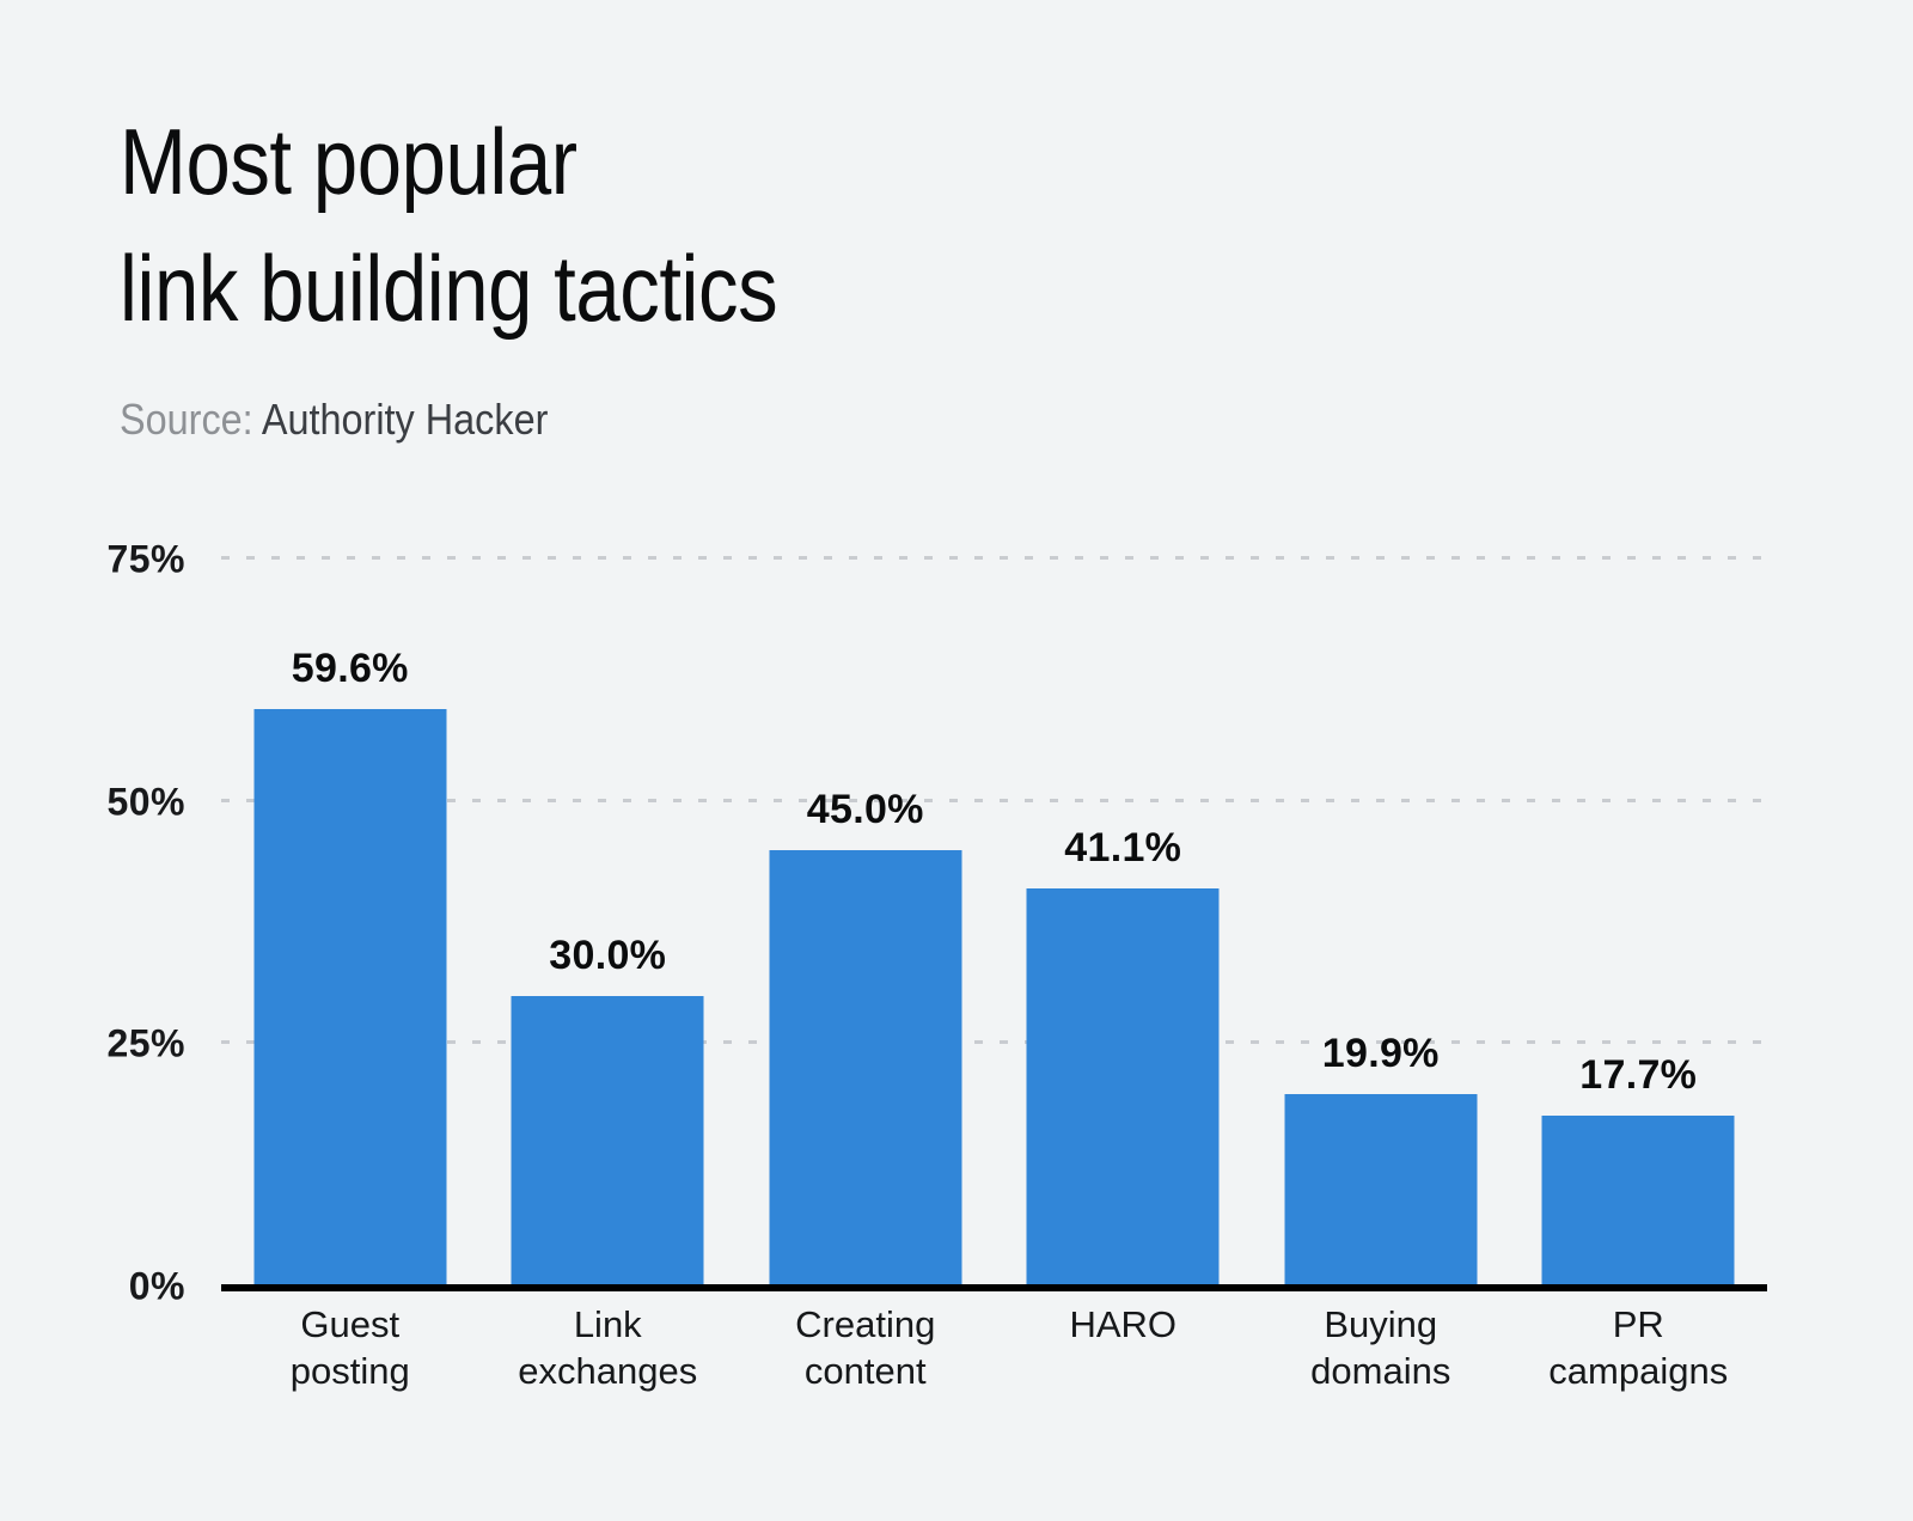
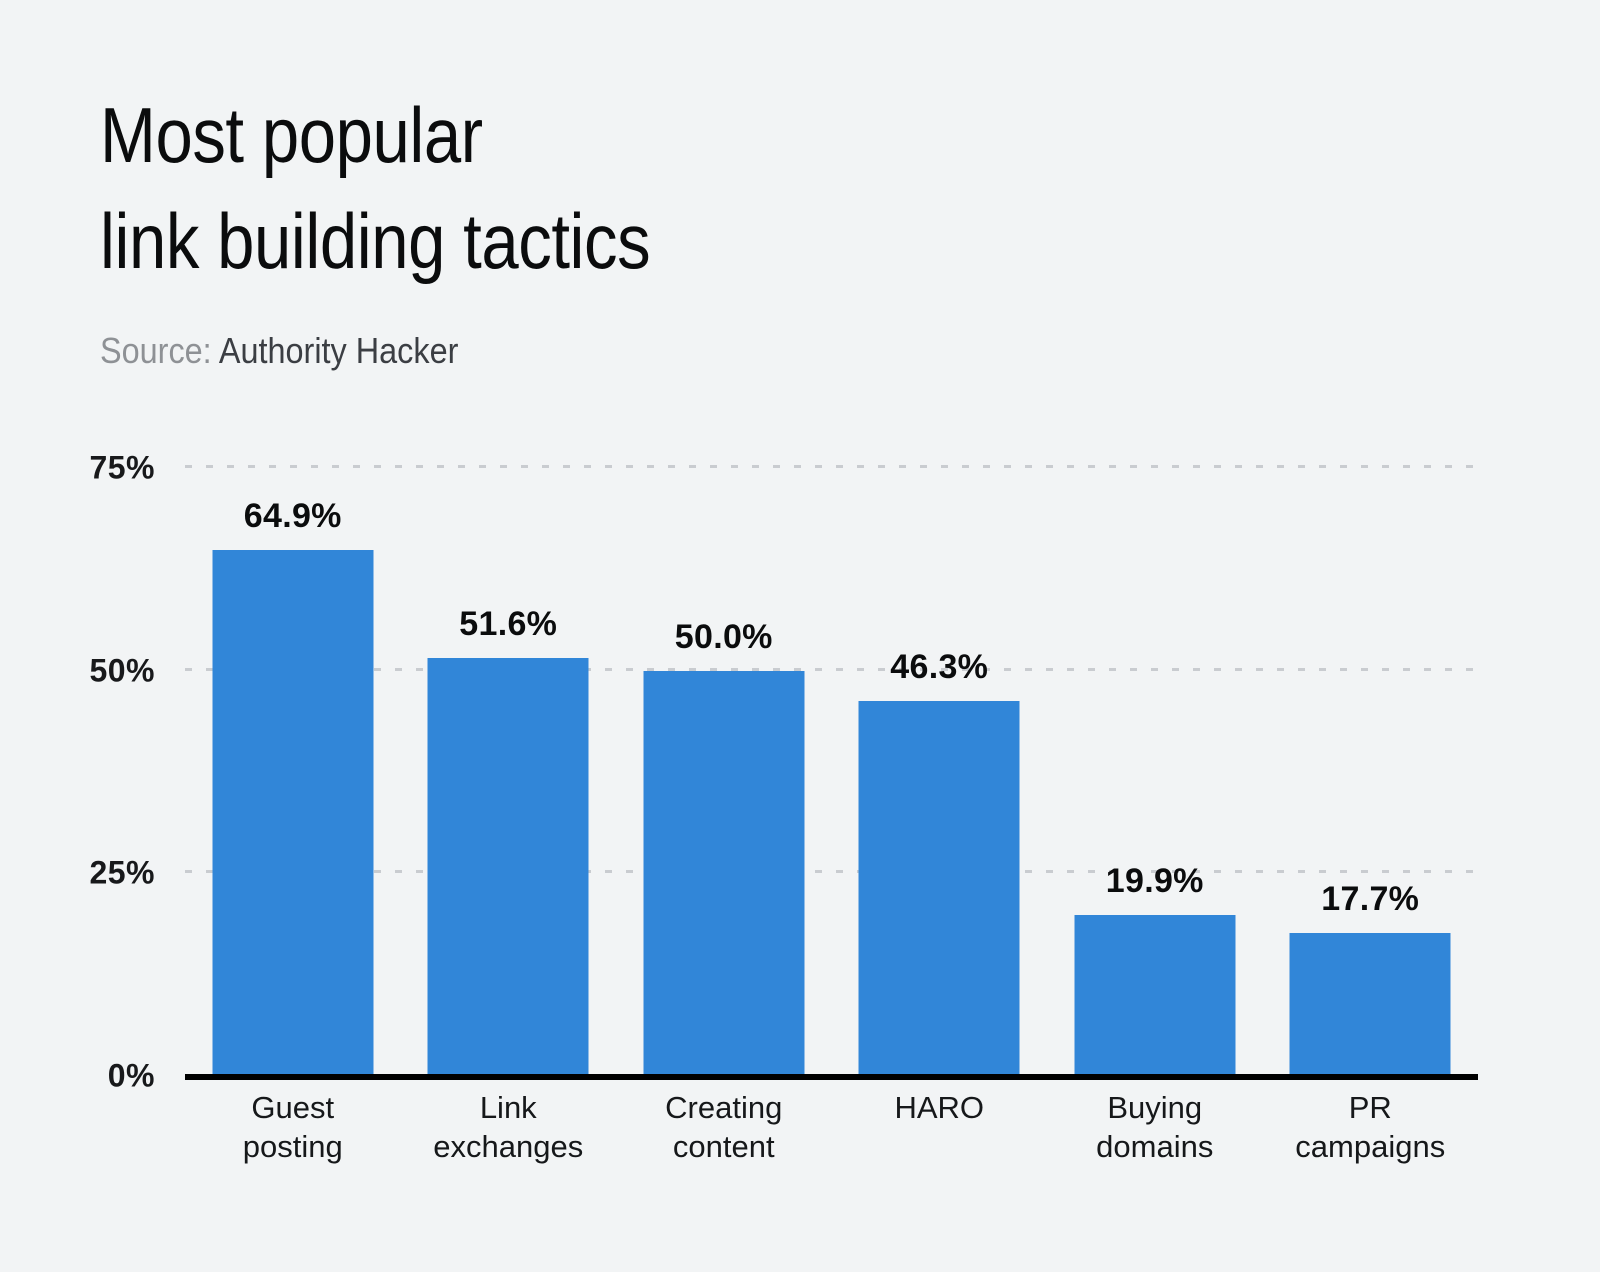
Guest posting: 59.6% -> 64.9%
Link exchanges: 30.0% -> 51.6%
Creating content: 45.0% -> 50.0%
HARO: 41.1% -> 46.3%
